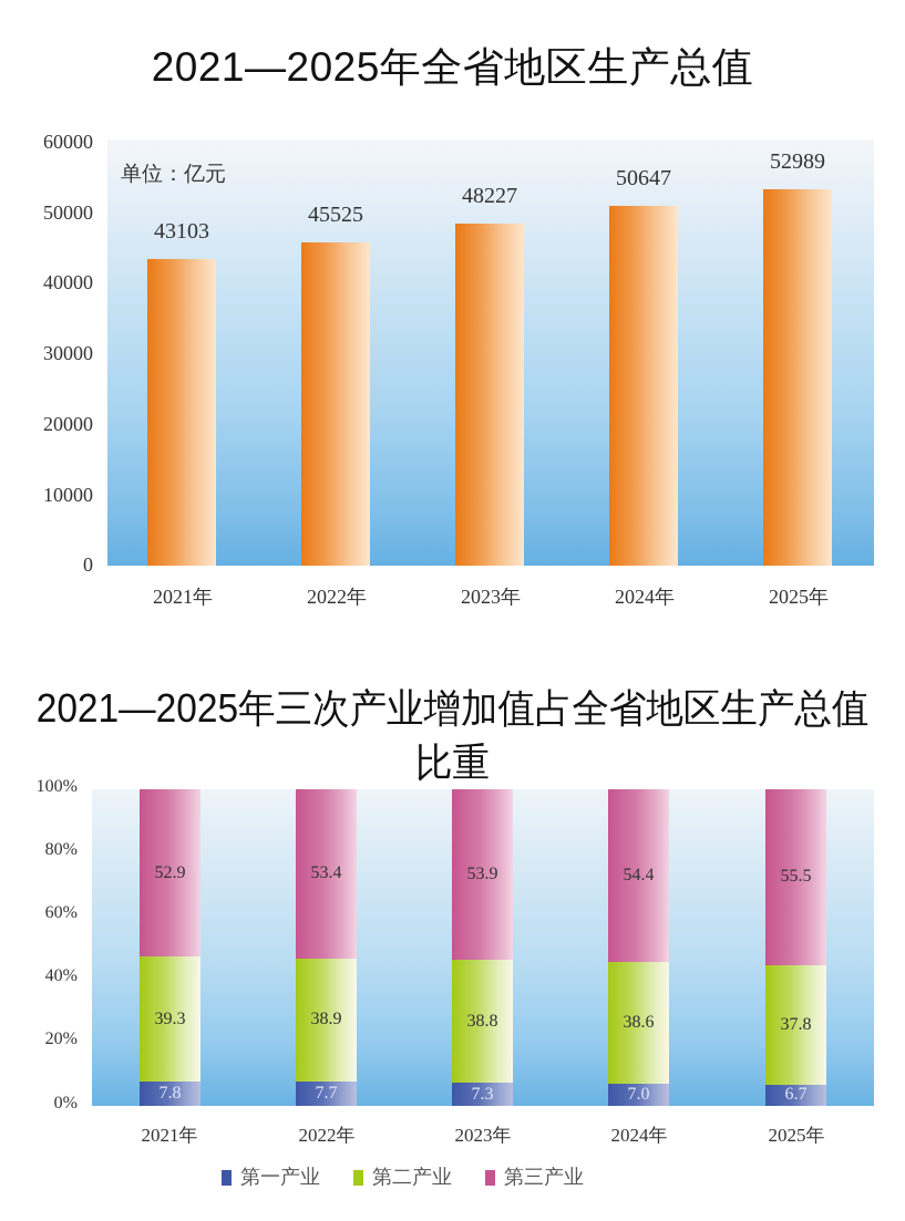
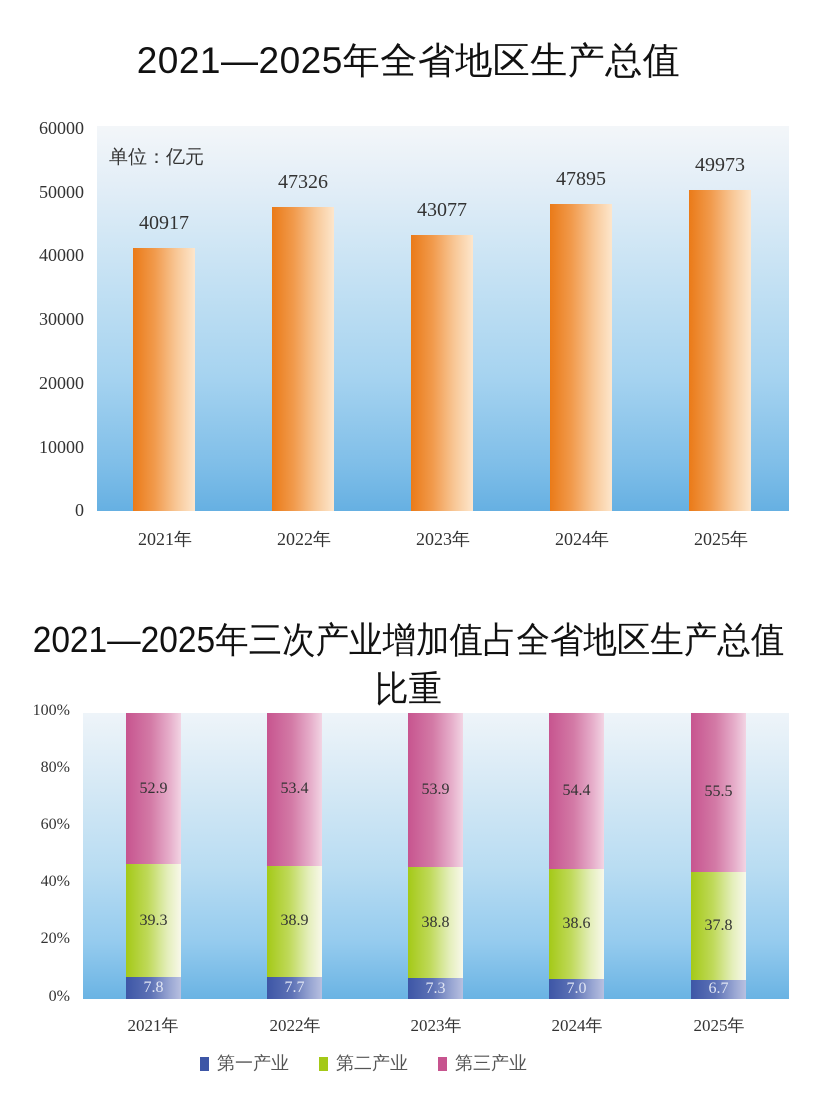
2021—2025年全省地区生产总值/2021年: 43103 -> 40917
2021—2025年全省地区生产总值/2022年: 45525 -> 47326
2021—2025年全省地区生产总值/2023年: 48227 -> 43077
2021—2025年全省地区生产总值/2024年: 50647 -> 47895
2021—2025年全省地区生产总值/2025年: 52989 -> 49973
